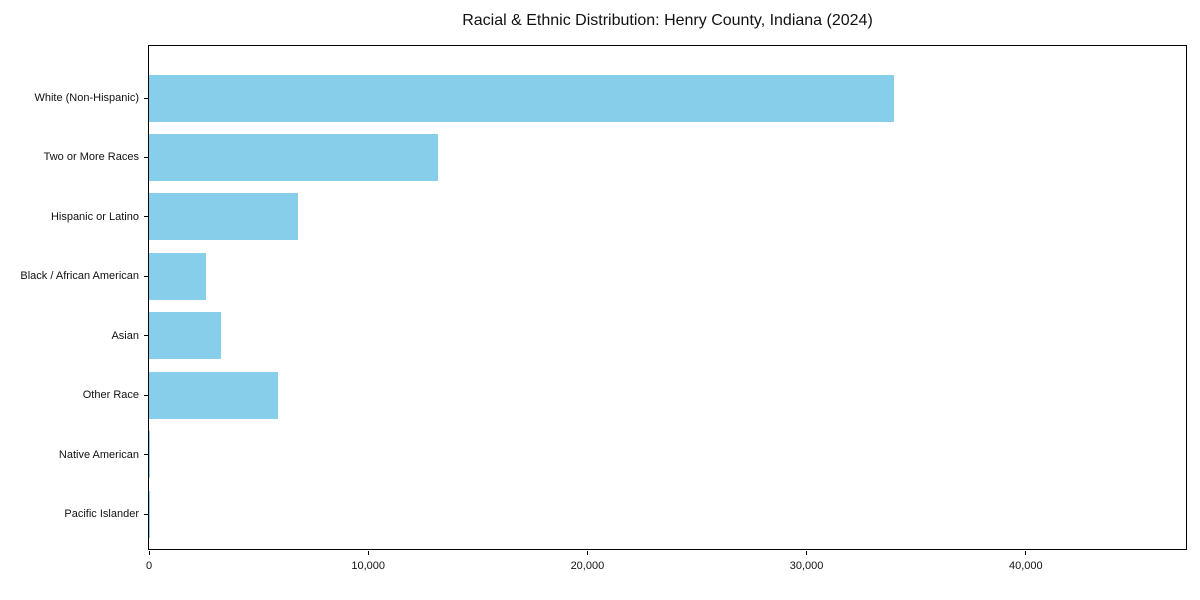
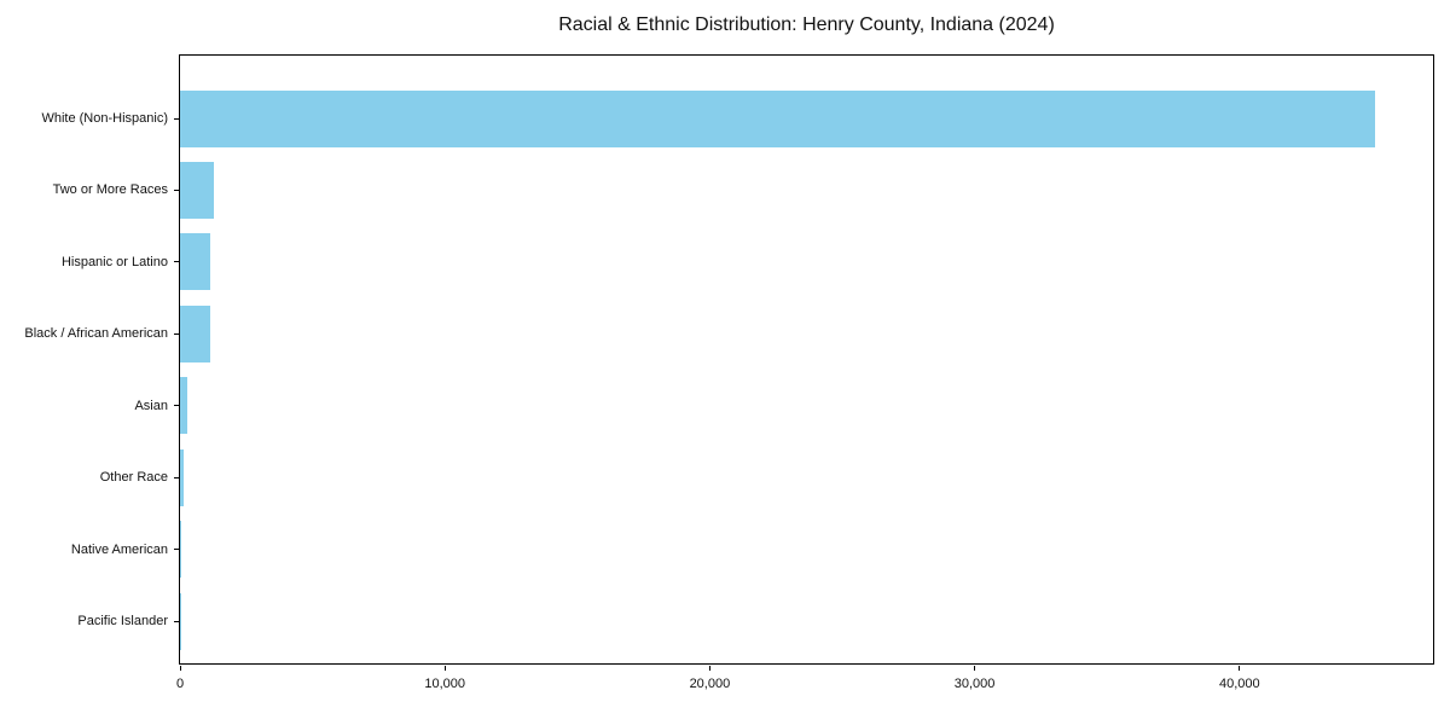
White (Non-Hispanic): 34000 -> 45100
Two or More Races: 13200 -> 1300
Hispanic or Latino: 6800 -> 1200
Black / African American: 2600 -> 1200
Asian: 3300 -> 300
Other Race: 5900 -> 100
